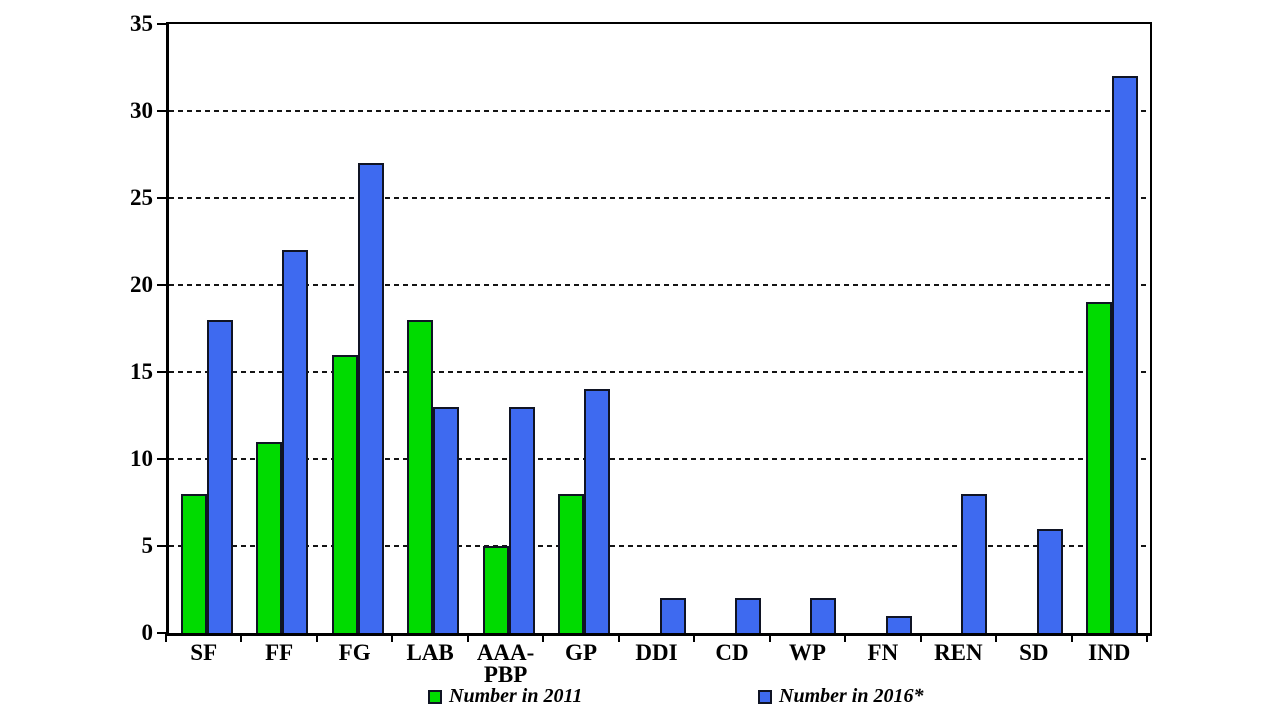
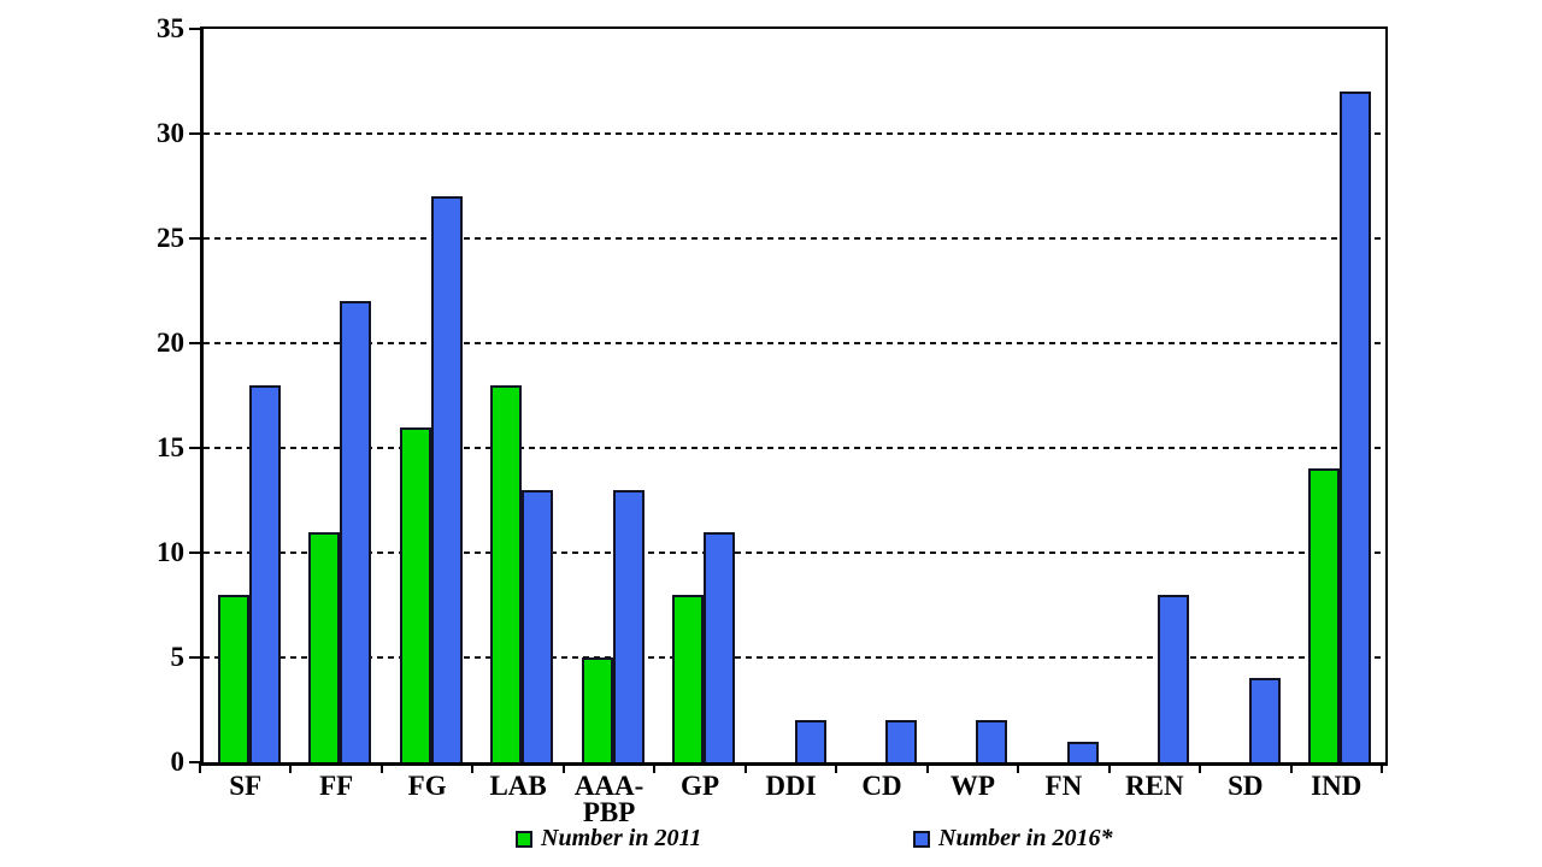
Number in 2016*/GP: 14 -> 11
Number in 2016*/SD: 6 -> 4
Number in 2011/IND: 19 -> 14
